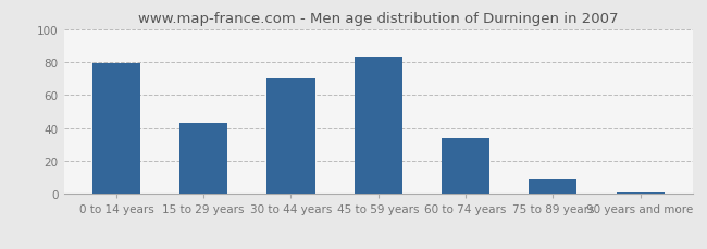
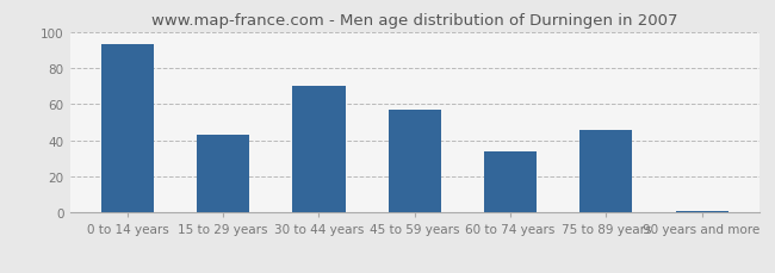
0 to 14 years: 79 -> 93
45 to 59 years: 83 -> 57
75 to 89 years: 9 -> 46
